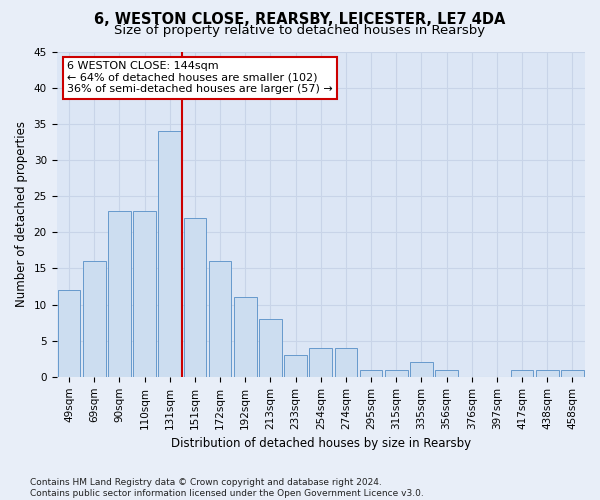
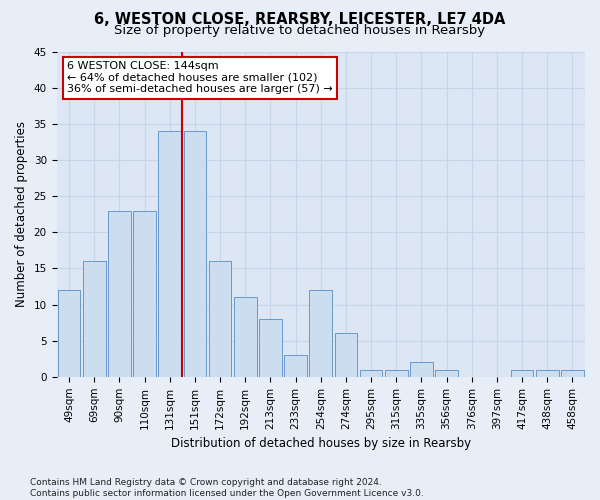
151sqm: 22 -> 34
254sqm: 4 -> 12
274sqm: 4 -> 6
